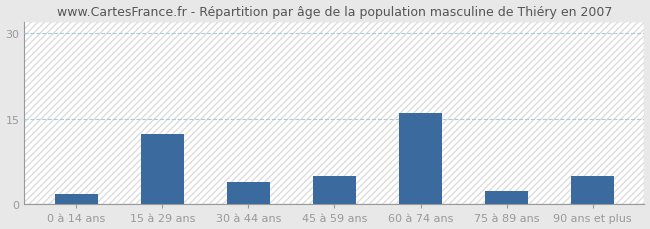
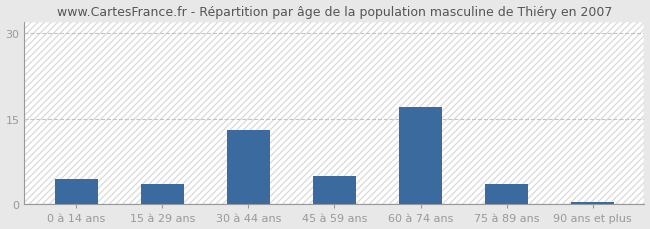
0 à 14 ans: 1.8 -> 4.5
15 à 29 ans: 12.4 -> 3.5
30 à 44 ans: 4.0 -> 13.0
60 à 74 ans: 16.0 -> 17.0
75 à 89 ans: 2.4 -> 3.5
90 ans et plus: 5.0 -> 0.4
